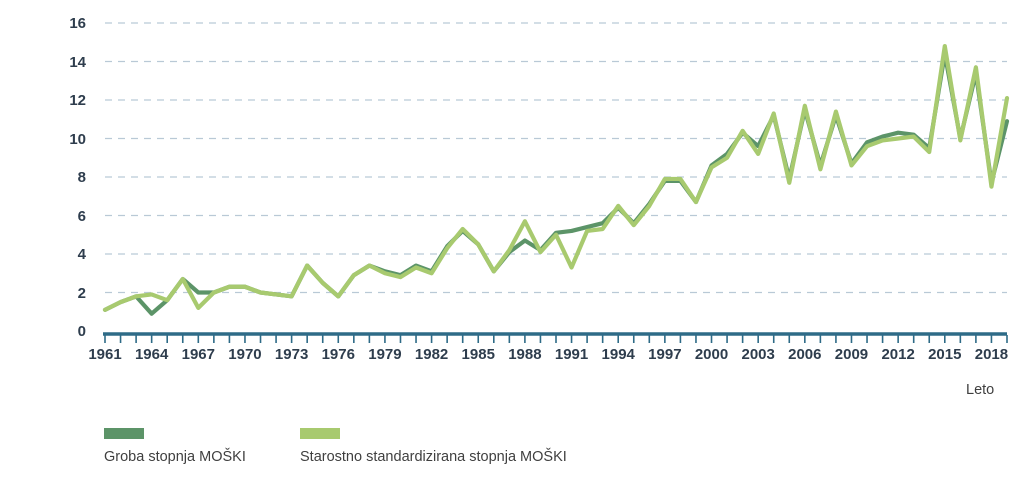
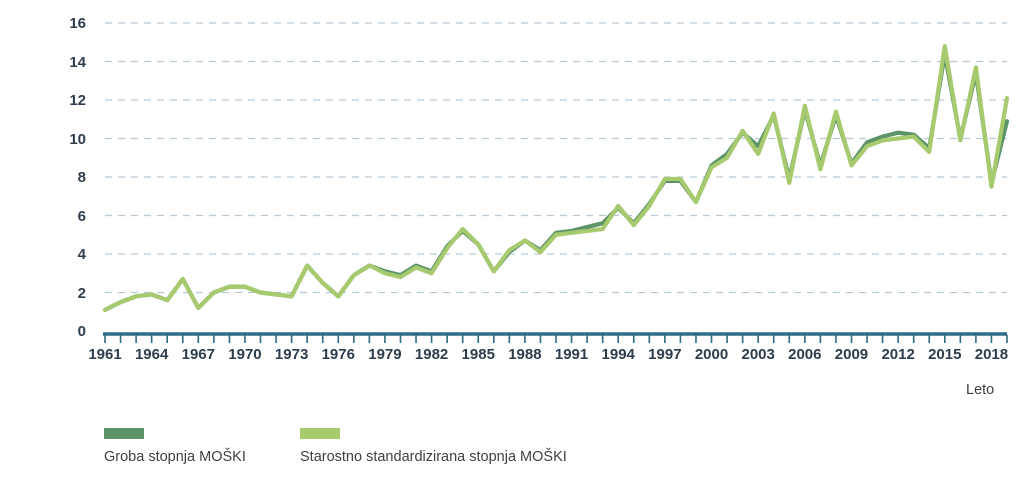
Groba stopnja MOŠKI/1964: 0.9 -> 1.9
Groba stopnja MOŠKI/1967: 2.0 -> 1.2
Starostno standardizirana stopnja MOŠKI/1988: 5.7 -> 4.7
Starostno standardizirana stopnja MOŠKI/1991: 3.3 -> 5.1
